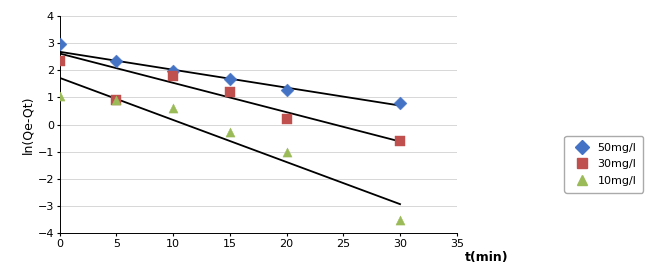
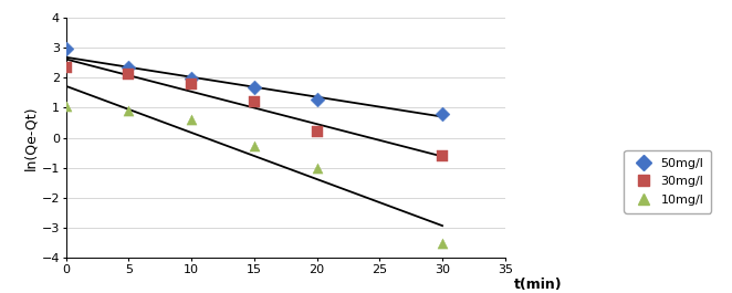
30mg/l/5: 0.90 -> 2.12
